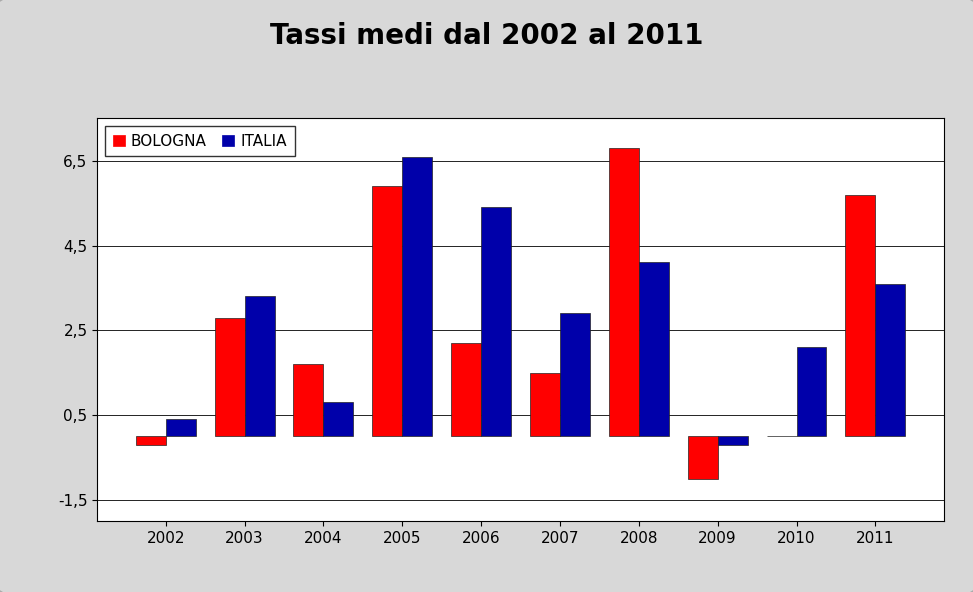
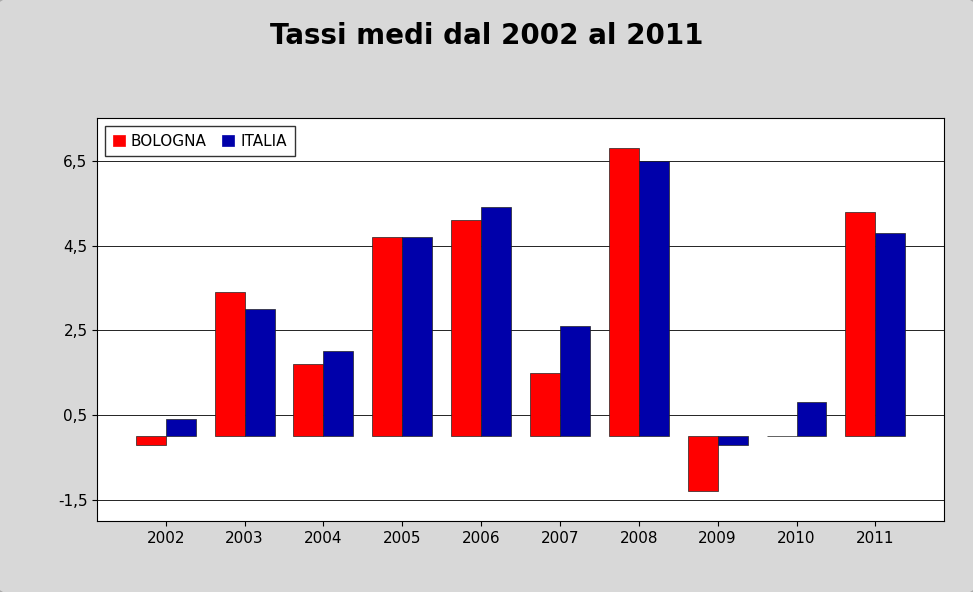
BOLOGNA/2003: 2,8 -> 3,4
ITALIA/2003: 3,3 -> 3,0
ITALIA/2004: 0,8 -> 2,0
BOLOGNA/2005: 5,9 -> 4,7
ITALIA/2005: 6,6 -> 4,7
BOLOGNA/2006: 2,2 -> 5,1
ITALIA/2007: 2,9 -> 2,6
ITALIA/2008: 4,1 -> 6,5
BOLOGNA/2009: -1,0 -> -1,3
ITALIA/2010: 2,1 -> 0,8
BOLOGNA/2011: 5,7 -> 5,3
ITALIA/2011: 3,6 -> 4,8
